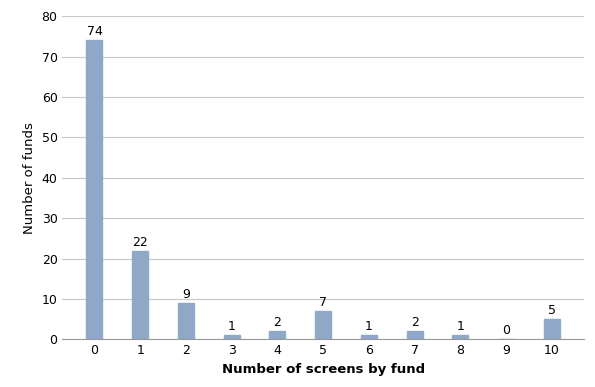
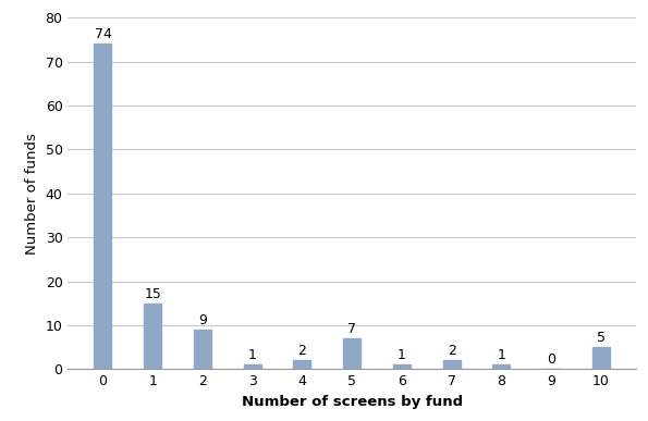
1: 22 -> 15
